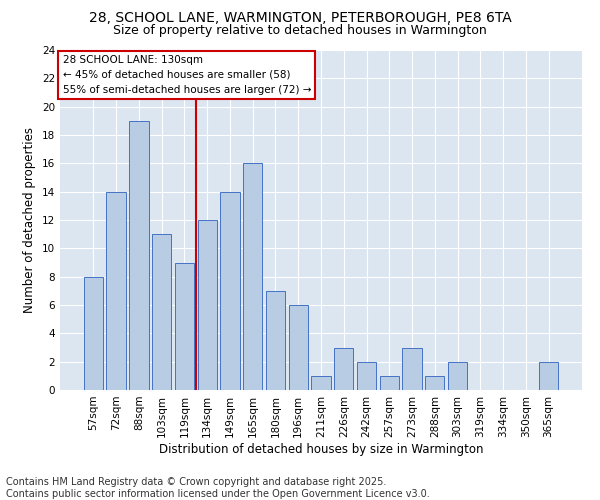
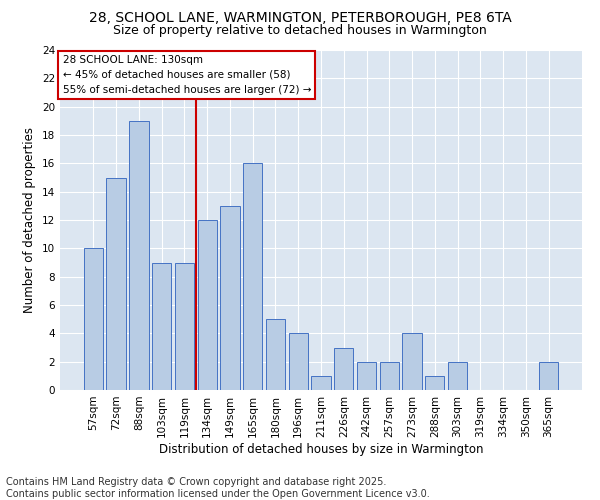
57sqm: 8 -> 10
72sqm: 14 -> 15
103sqm: 11 -> 9
149sqm: 14 -> 13
180sqm: 7 -> 5
196sqm: 6 -> 4
257sqm: 1 -> 2
273sqm: 3 -> 4
